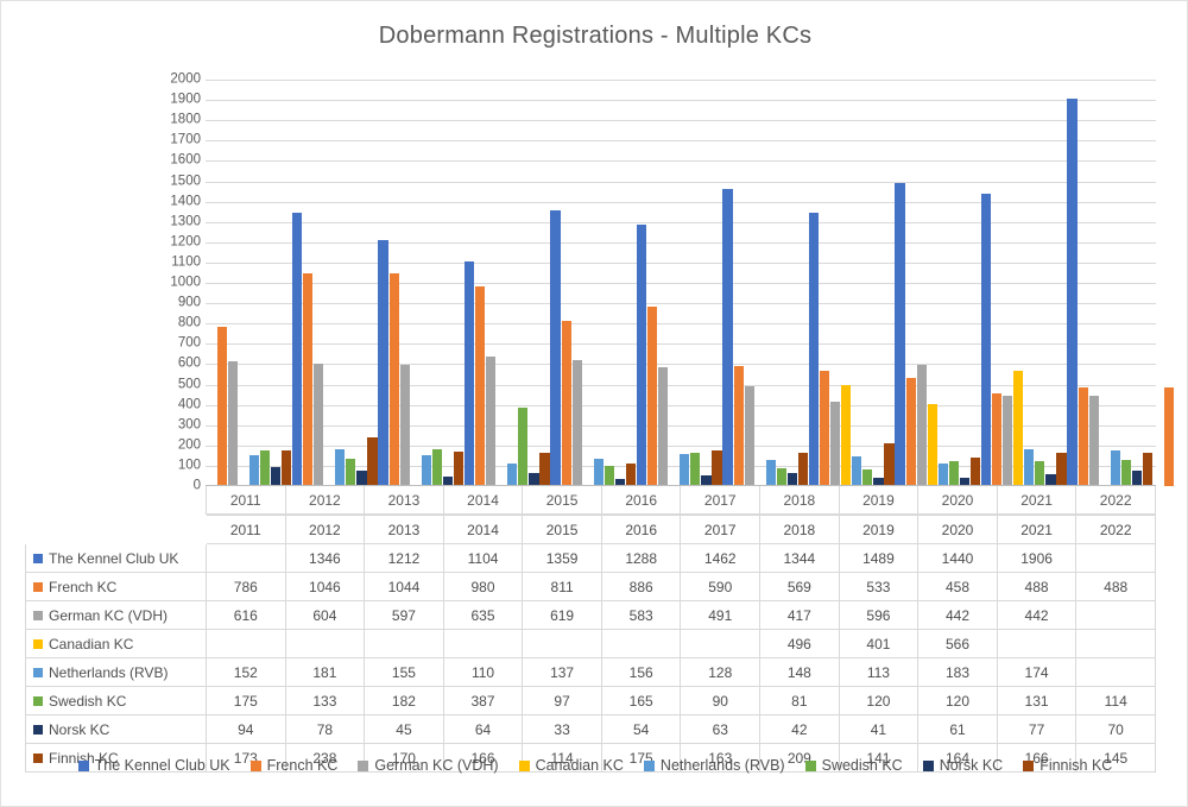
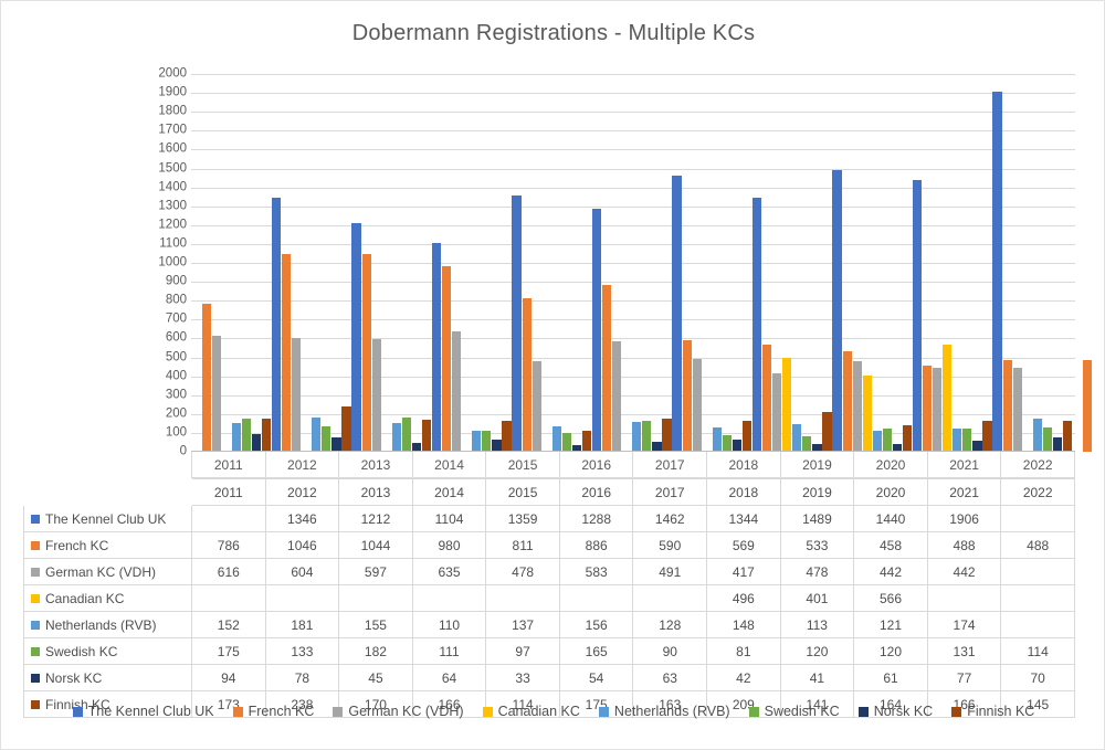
Swedish KC/2014: 387 -> 111
German KC (VDH)/2015: 619 -> 478
German KC (VDH)/2019: 596 -> 478
Netherlands (RVB)/2020: 183 -> 121
